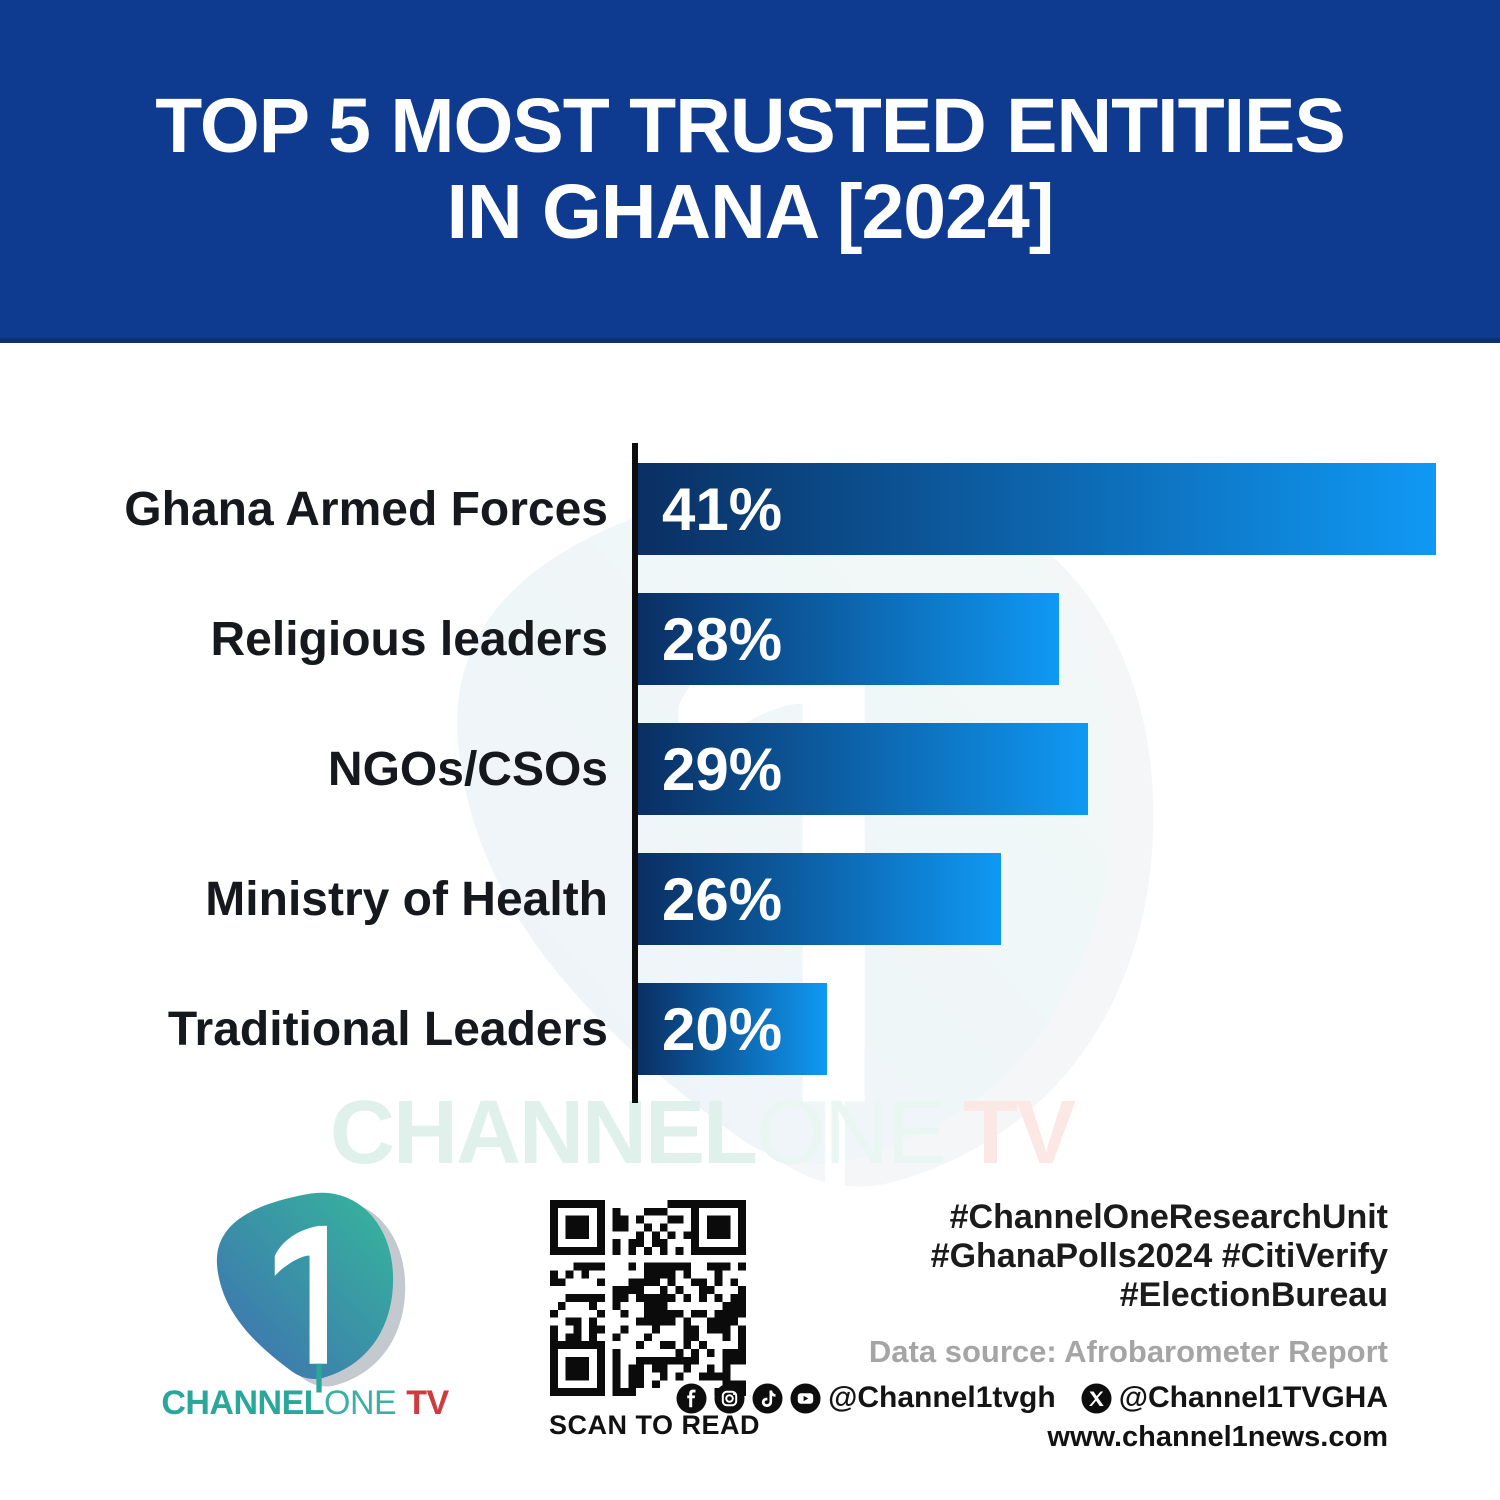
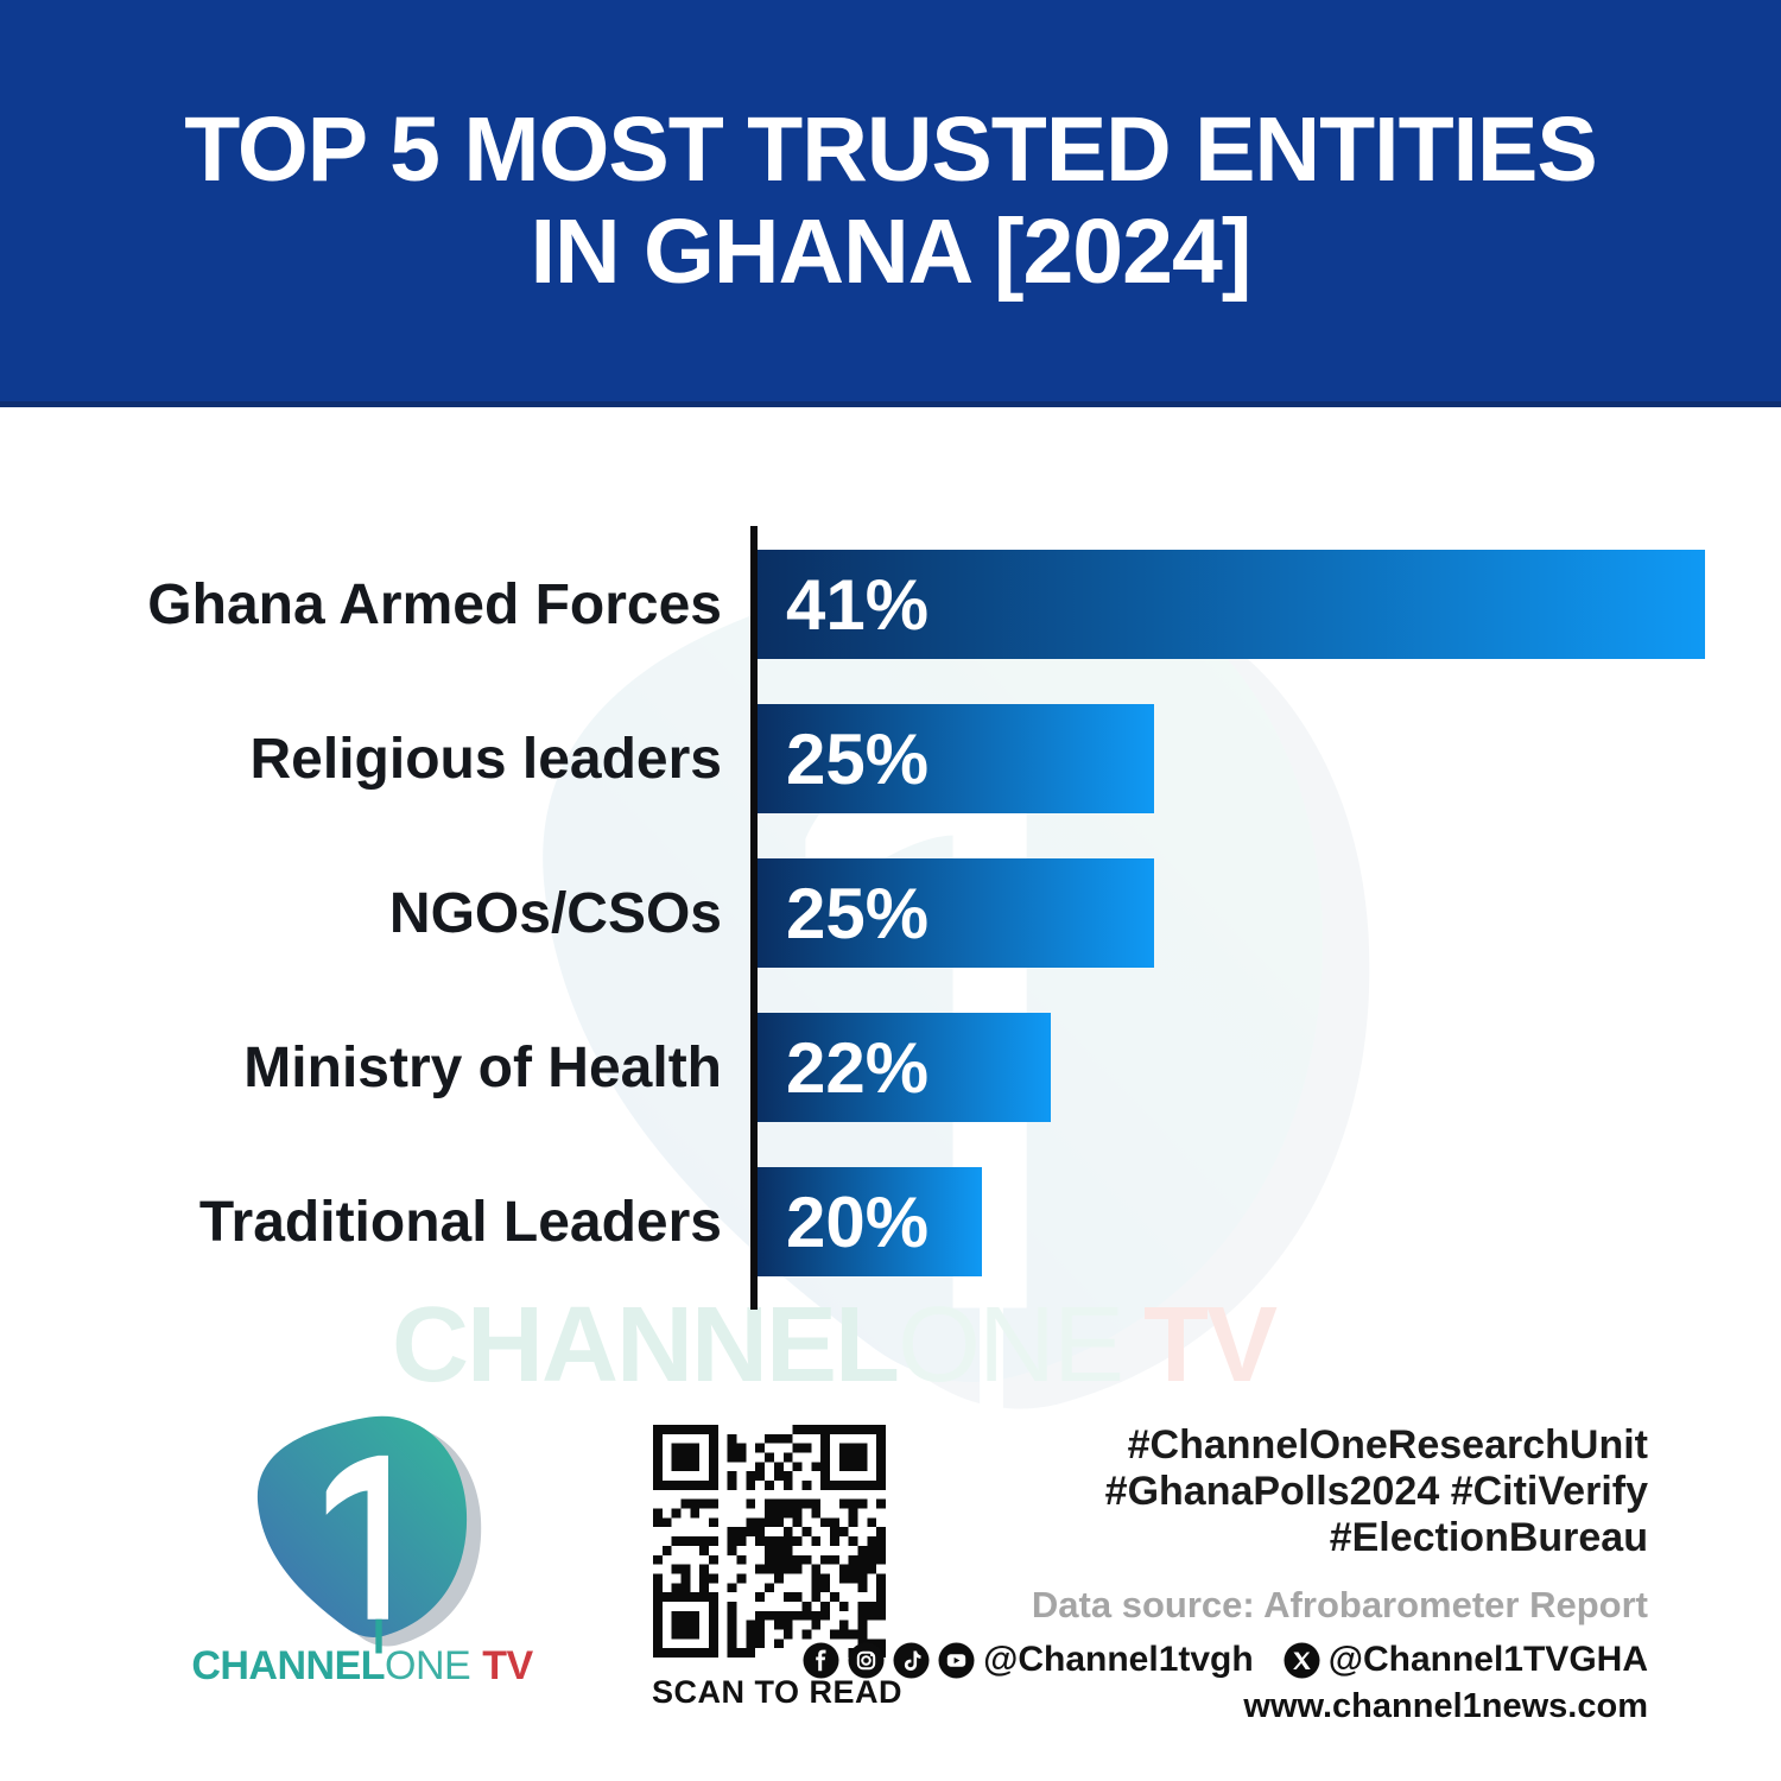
Religious leaders: 28% -> 25%
NGOs/CSOs: 29% -> 25%
Ministry of Health: 26% -> 22%
